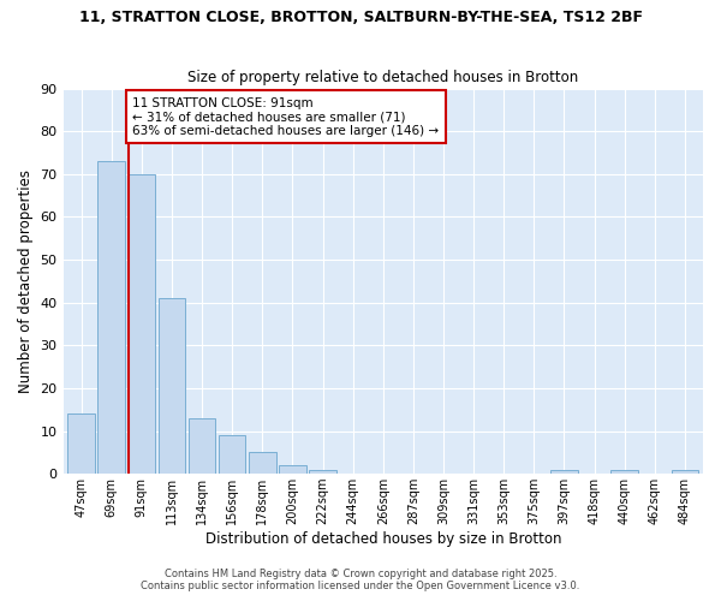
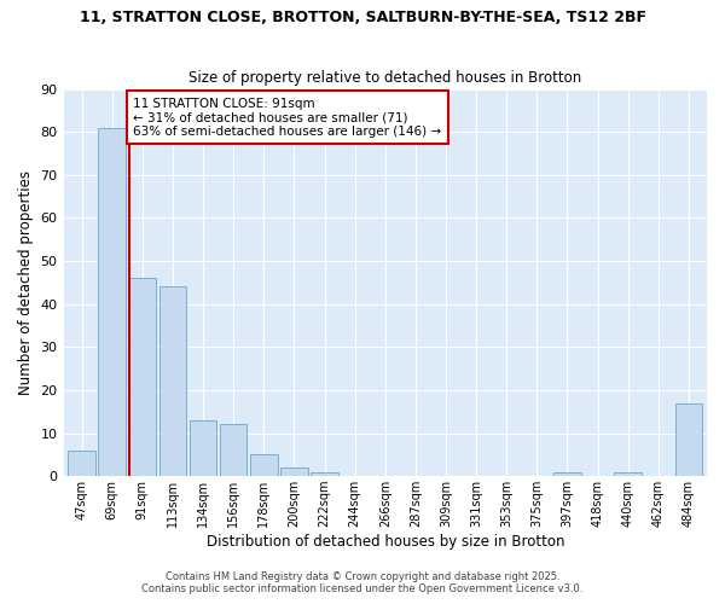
47sqm: 14 -> 6
69sqm: 73 -> 81
91sqm: 70 -> 46
113sqm: 41 -> 44
156sqm: 9 -> 12
484sqm: 1 -> 17
